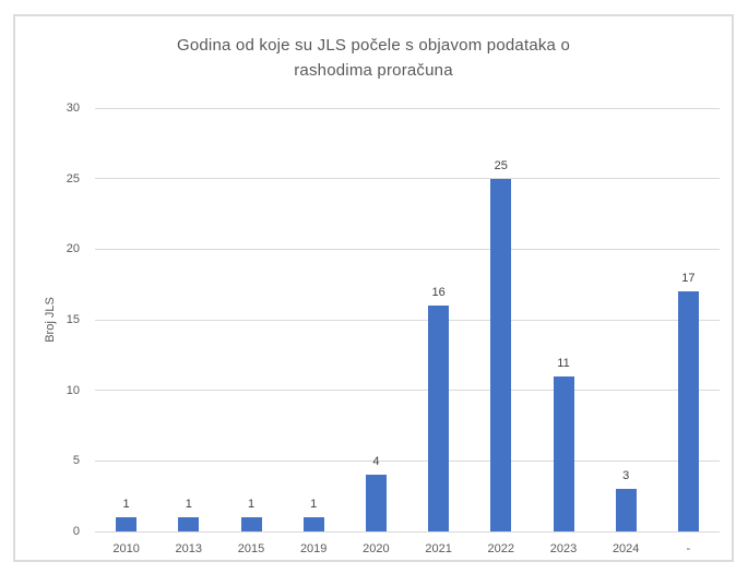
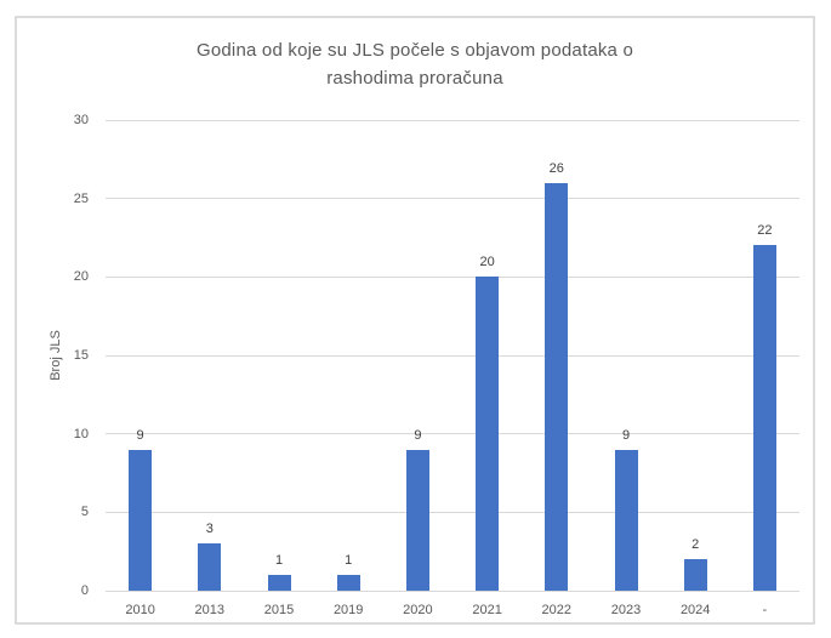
2010: 1 -> 9
2013: 1 -> 3
2020: 4 -> 9
2021: 16 -> 20
2022: 25 -> 26
2023: 11 -> 9
2024: 3 -> 2
-: 17 -> 22
